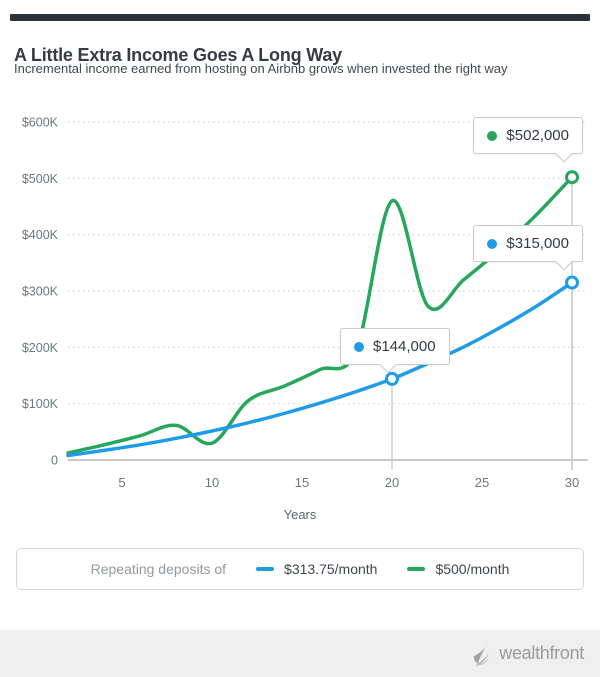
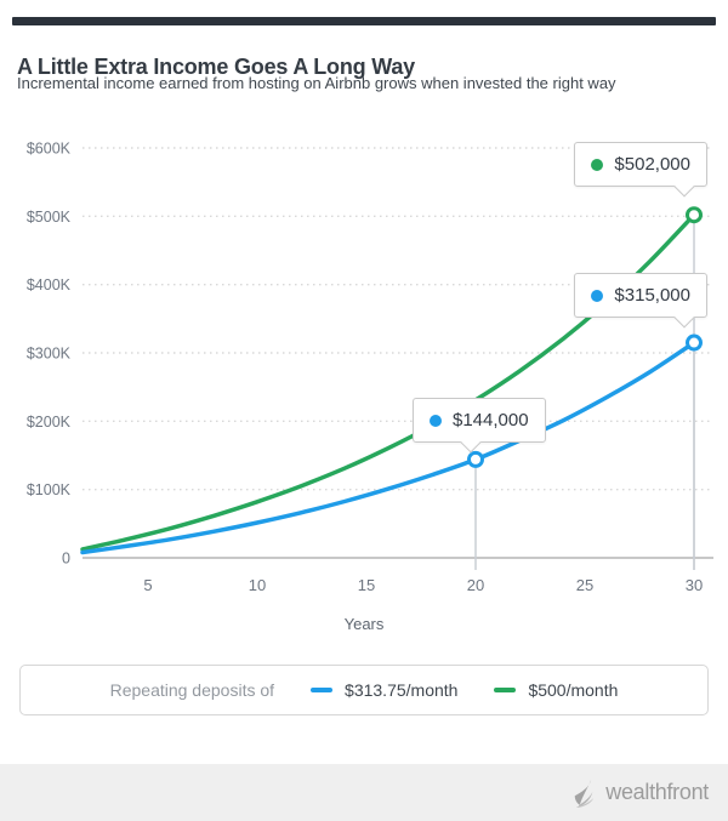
$500/month/10: $30K -> $80K
$500/month/20: $460K -> $230K
